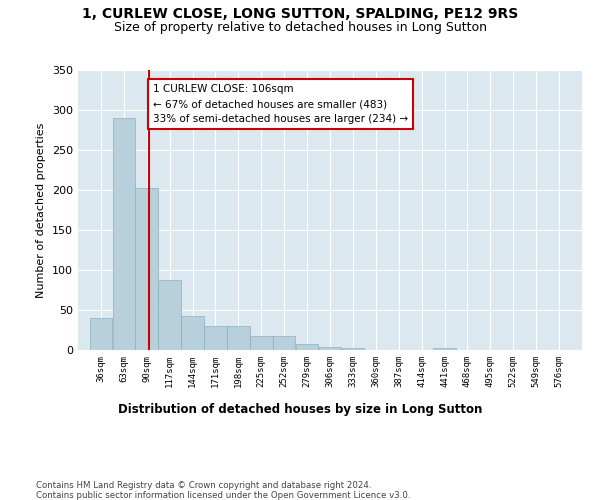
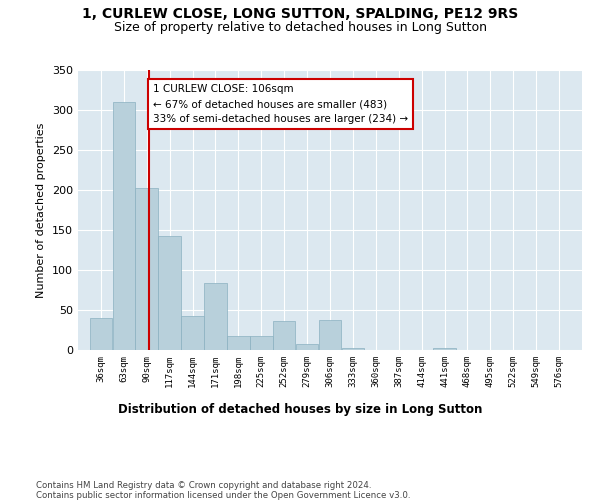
63sqm: 290 -> 310
117sqm: 88 -> 142
171sqm: 30 -> 84
198sqm: 30 -> 18
252sqm: 18 -> 36
306sqm: 4 -> 38
